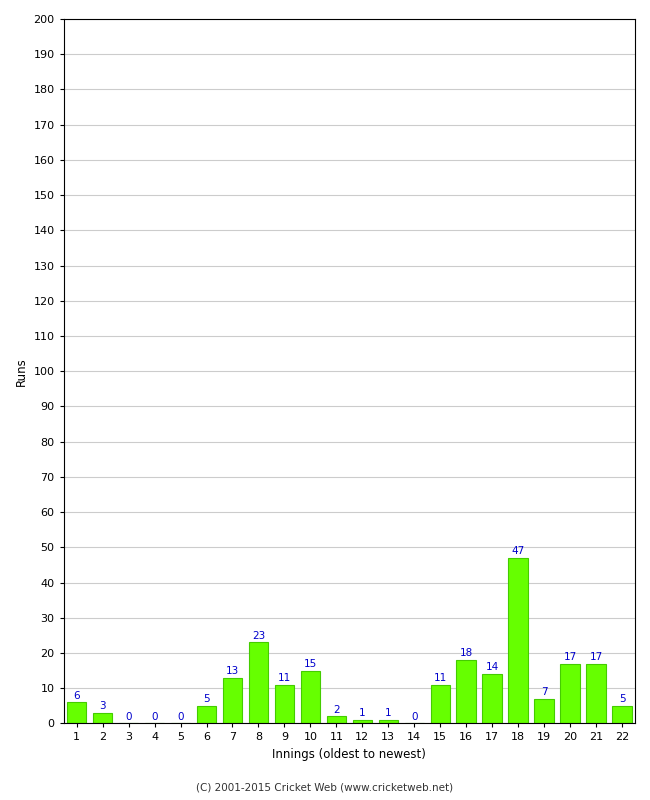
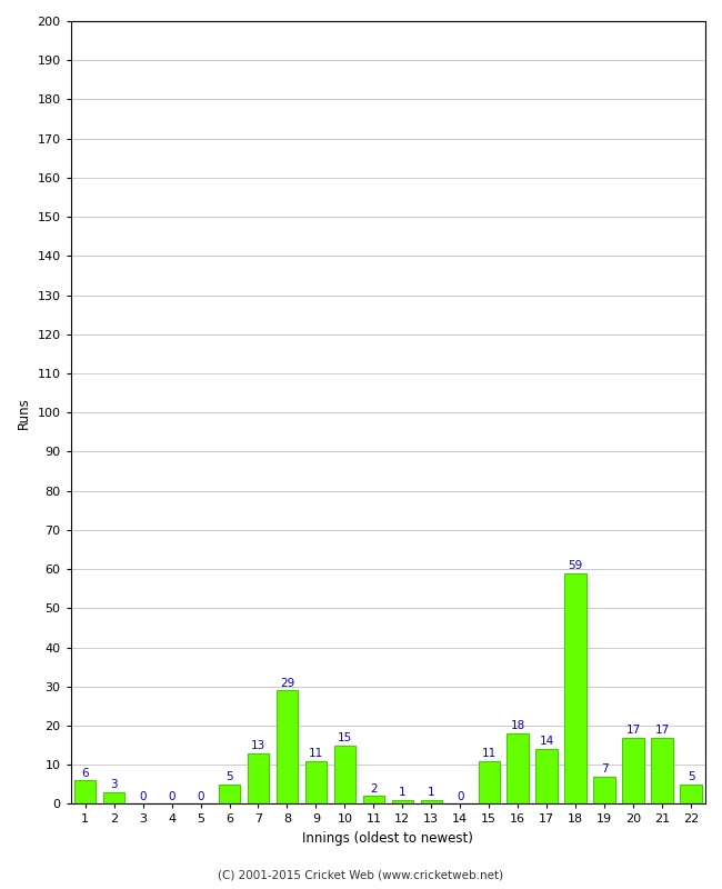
8: 23 -> 29
18: 47 -> 59
